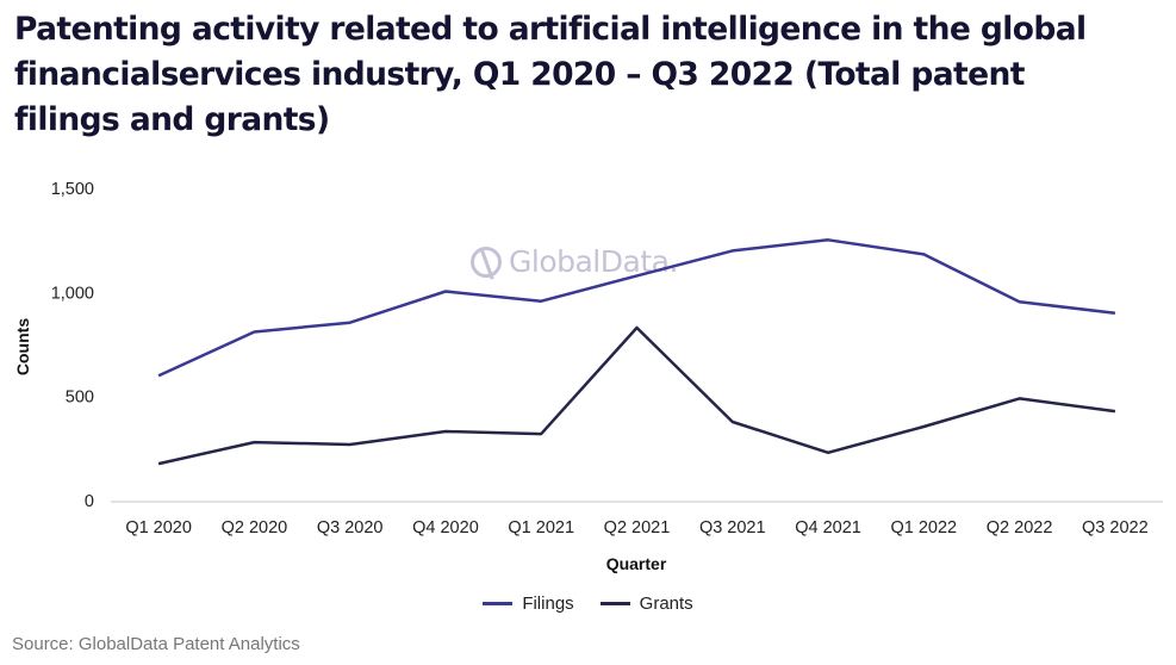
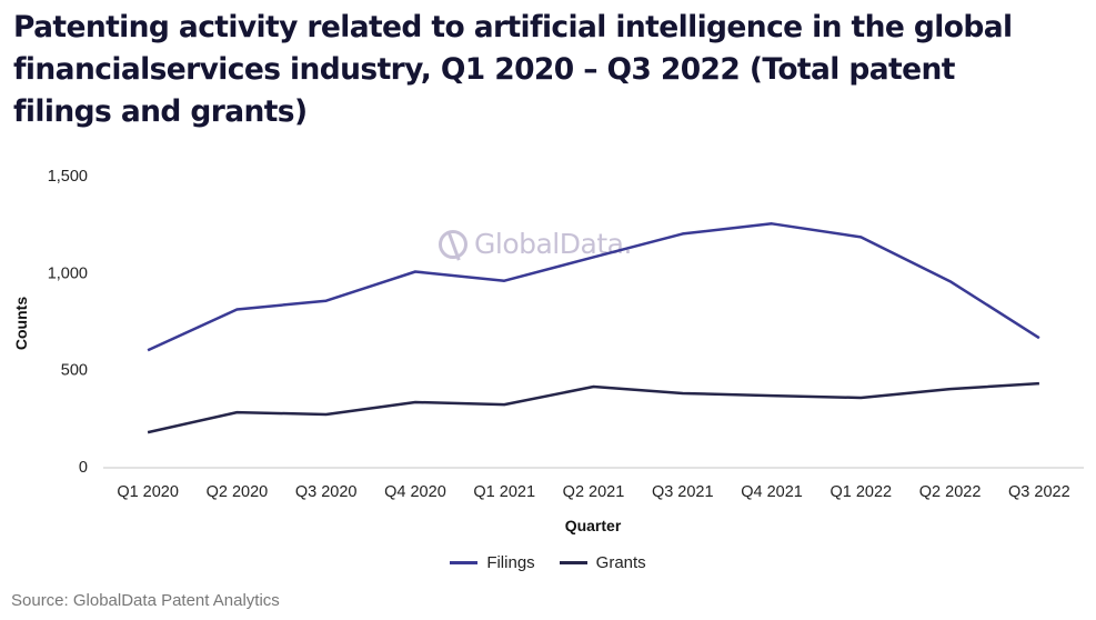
Grants/Q2 2021: 830 -> 410
Grants/Q4 2021: 230 -> 370
Grants/Q2 2022: 490 -> 400
Filings/Q3 2022: 900 -> 660
